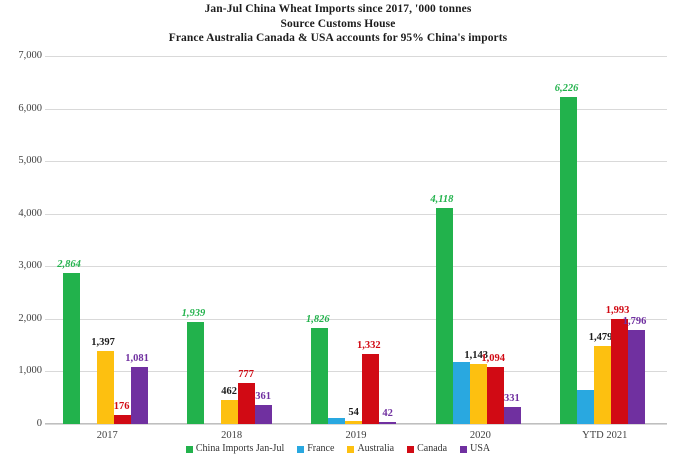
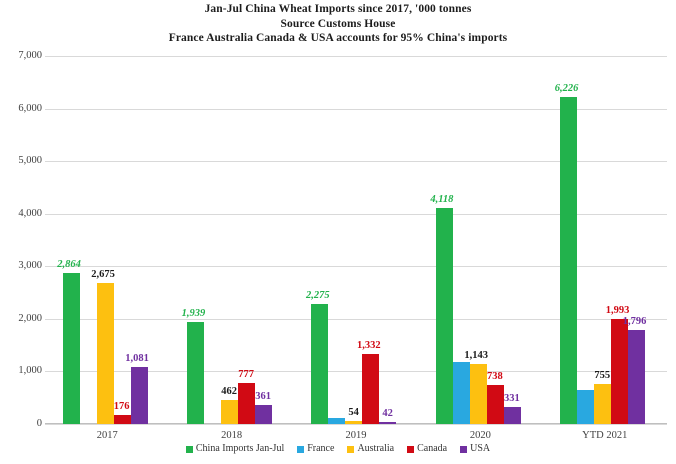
Australia/2017: 1,397 -> 2,675
China Imports Jan-Jul/2019: 1,826 -> 2,275
Canada/2020: 1,094 -> 738
Australia/YTD 2021: 1,479 -> 755
